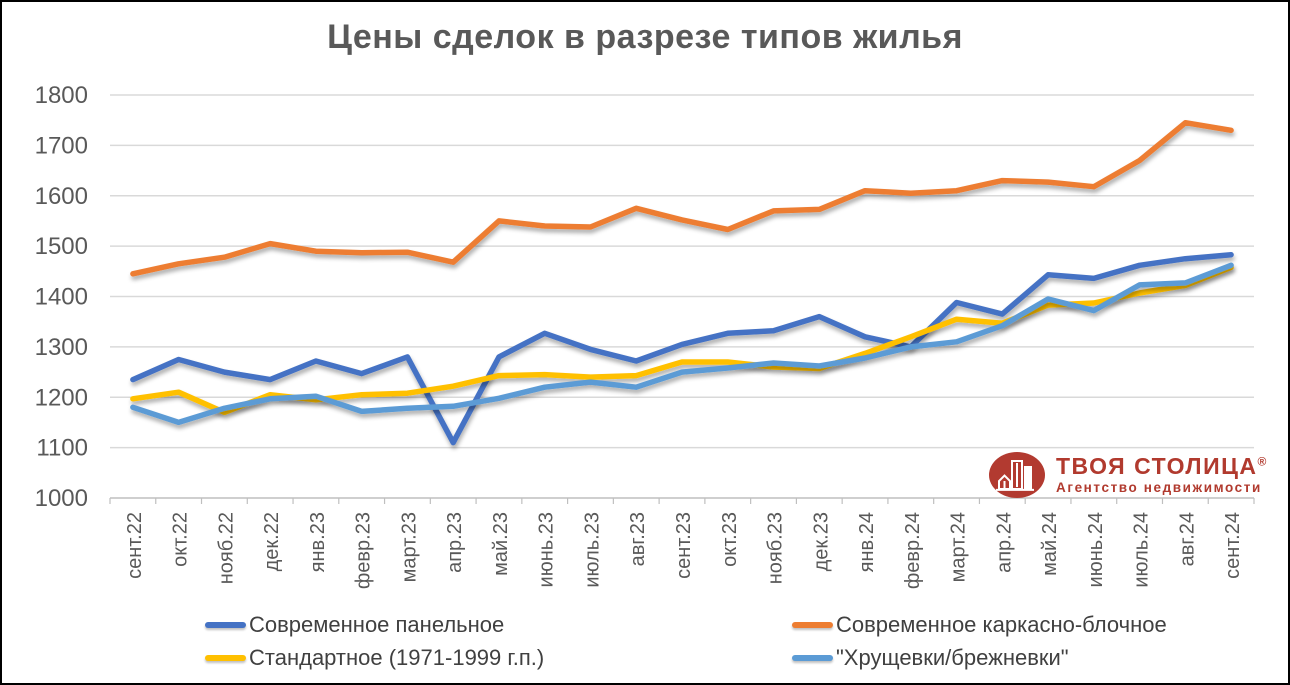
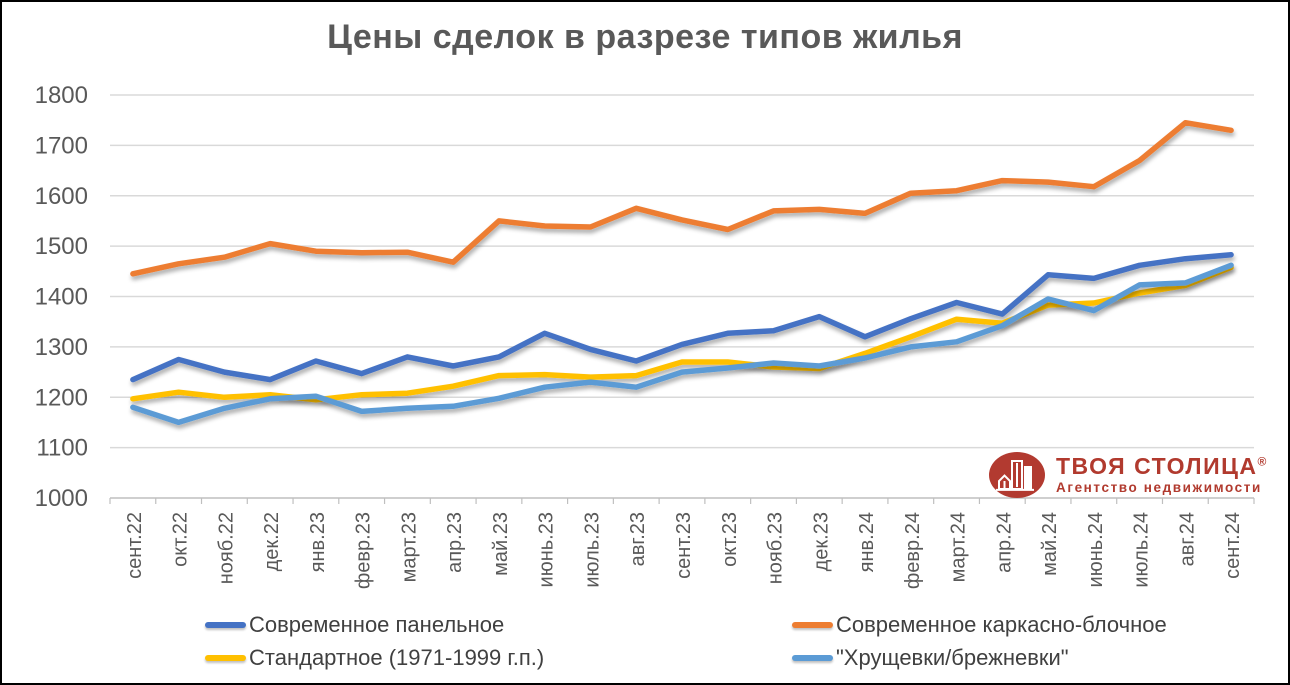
Стандартное (1971-1999 г.п.)/нояб.22: 1170 -> 1200
Современное панельное/апр.23: 1110 -> 1260
Современное каркасно-блочное/янв.24: 1610 -> 1560
Современное панельное/февр.24: 1300 -> 1360
